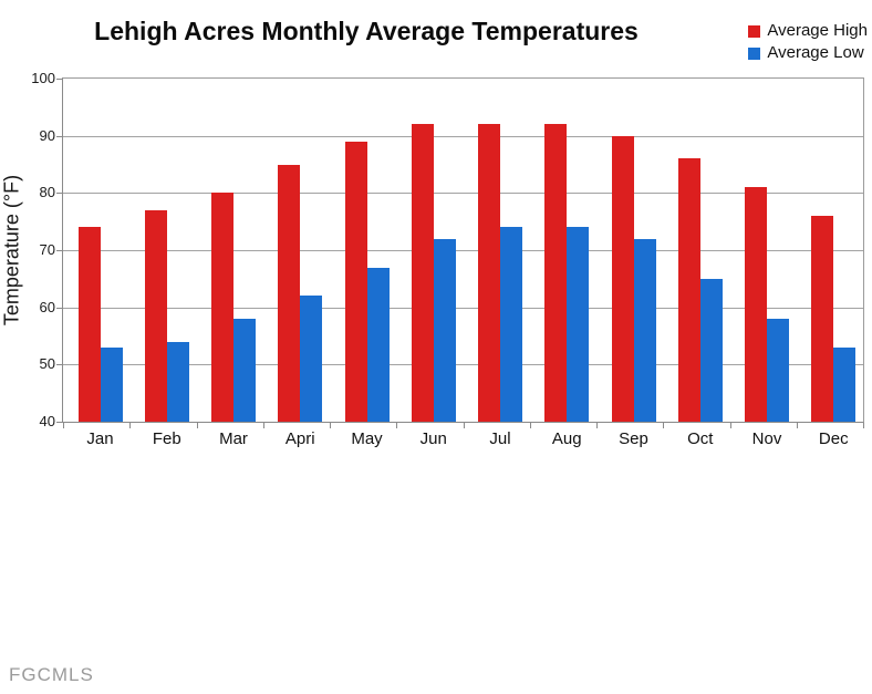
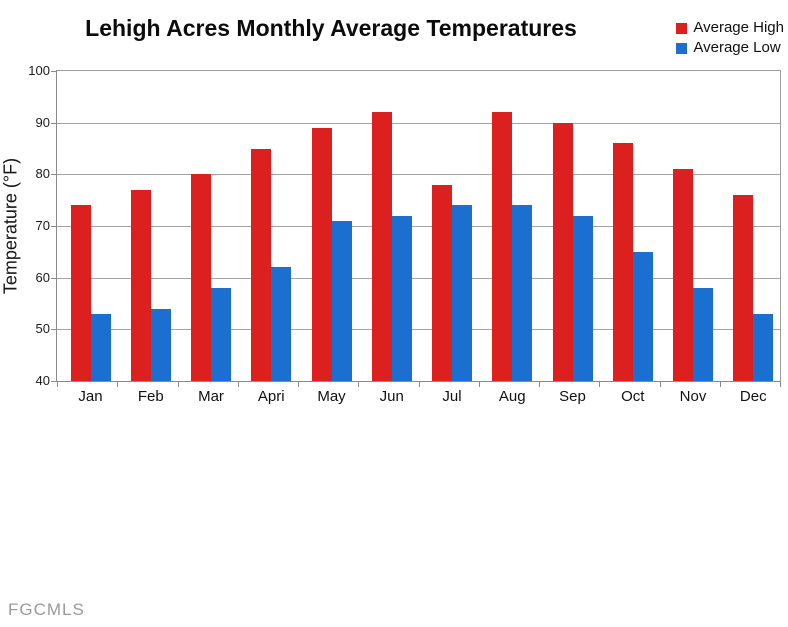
Average Low/May: 67 -> 71
Average High/Jul: 92 -> 78
